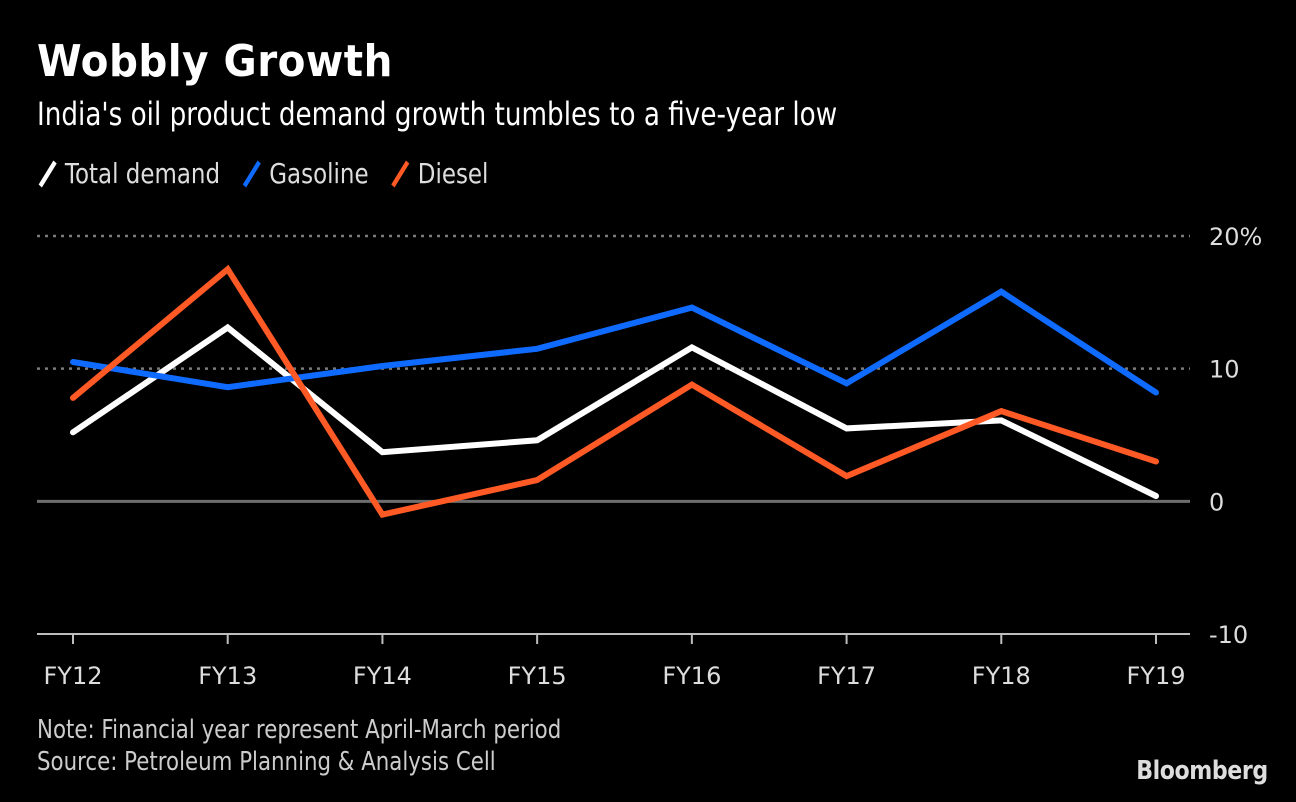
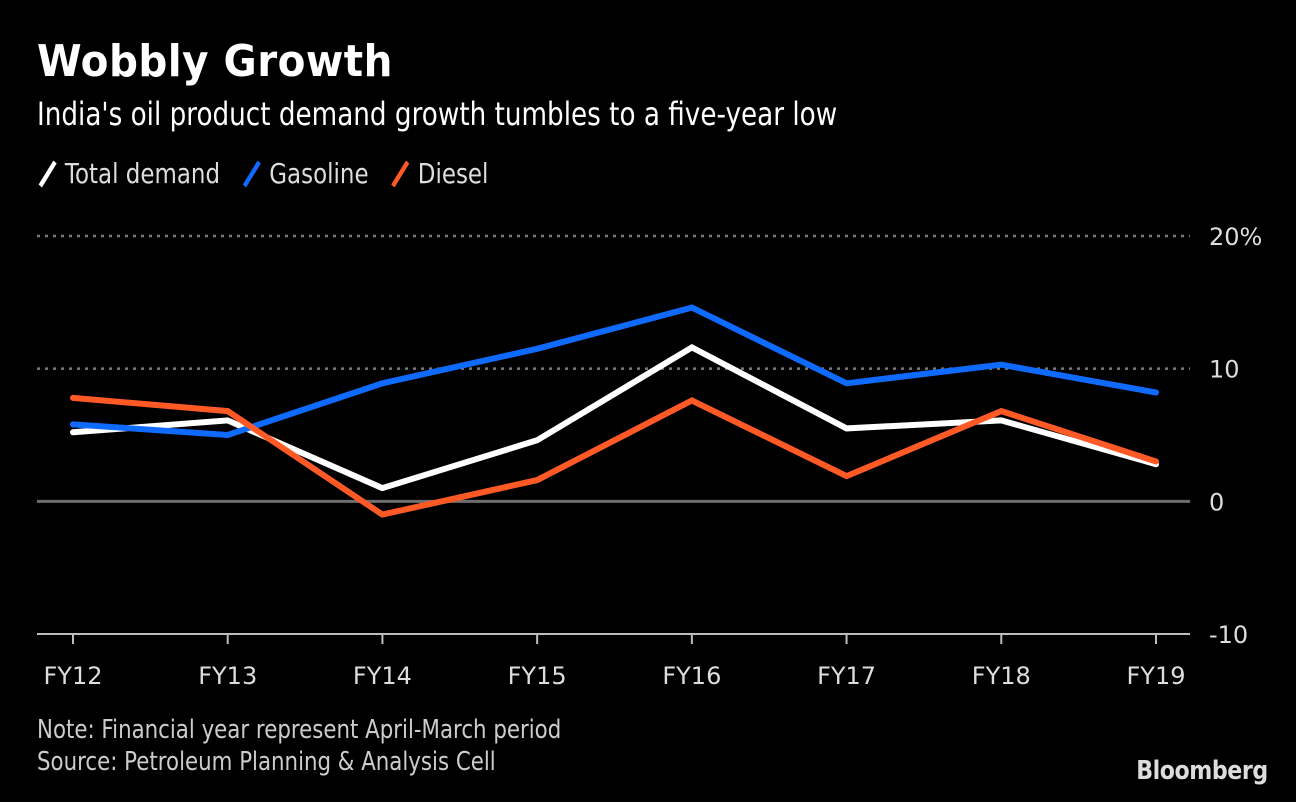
Gasoline/FY12: 10.5% -> 5.8%
Total demand/FY13: 13.1% -> 6.1%
Gasoline/FY13: 8.6% -> 5.0%
Diesel/FY13: 17.5% -> 6.8%
Total demand/FY14: 3.7% -> 1.0%
Gasoline/FY14: 10.2% -> 8.9%
Diesel/FY16: 8.8% -> 7.6%
Gasoline/FY18: 15.8% -> 10.3%
Total demand/FY19: 0.4% -> 2.8%
